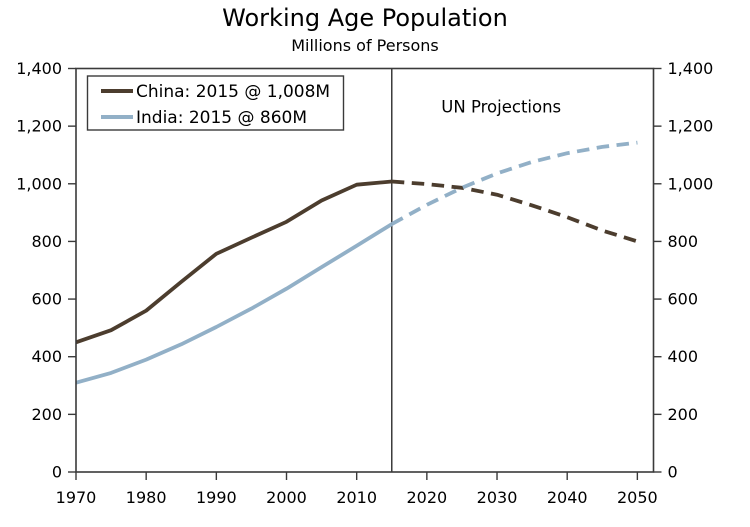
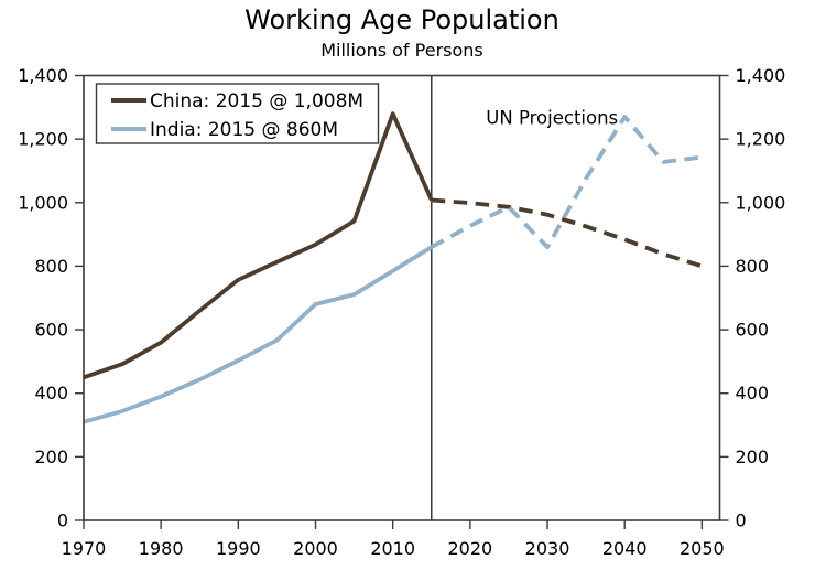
India: 2015 @ 860M/2000: 640 -> 680
China: 2015 @ 1,008M/2010: 1000 -> 1280
India: 2015 @ 860M/2030: 1040 -> 860
India: 2015 @ 860M/2040: 1110 -> 1270
